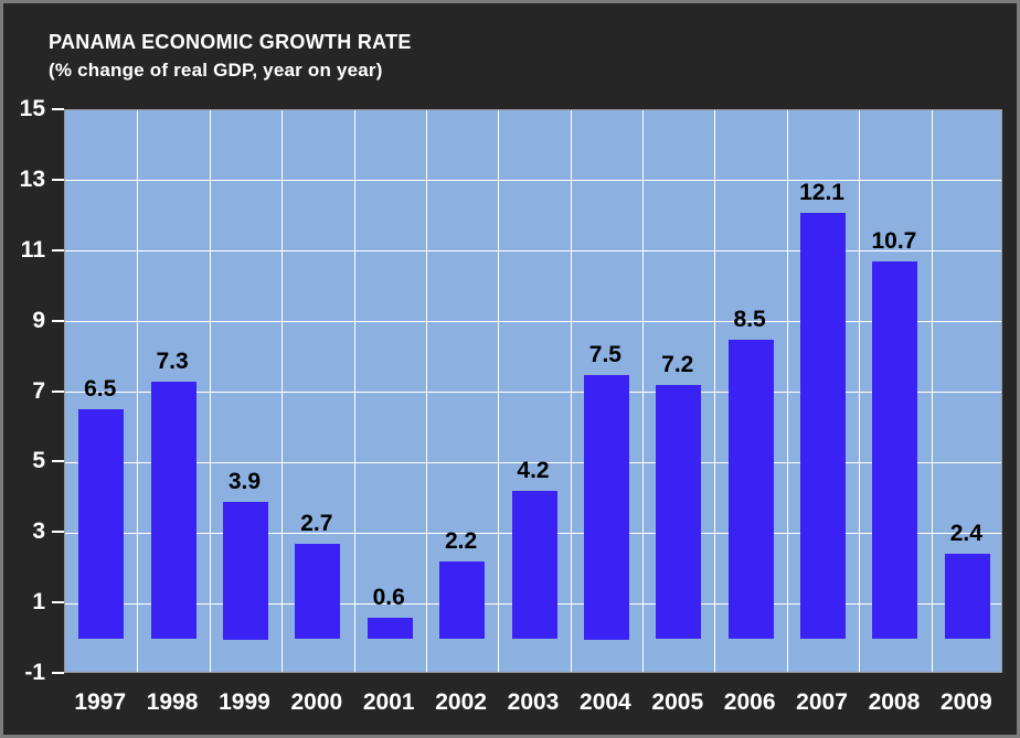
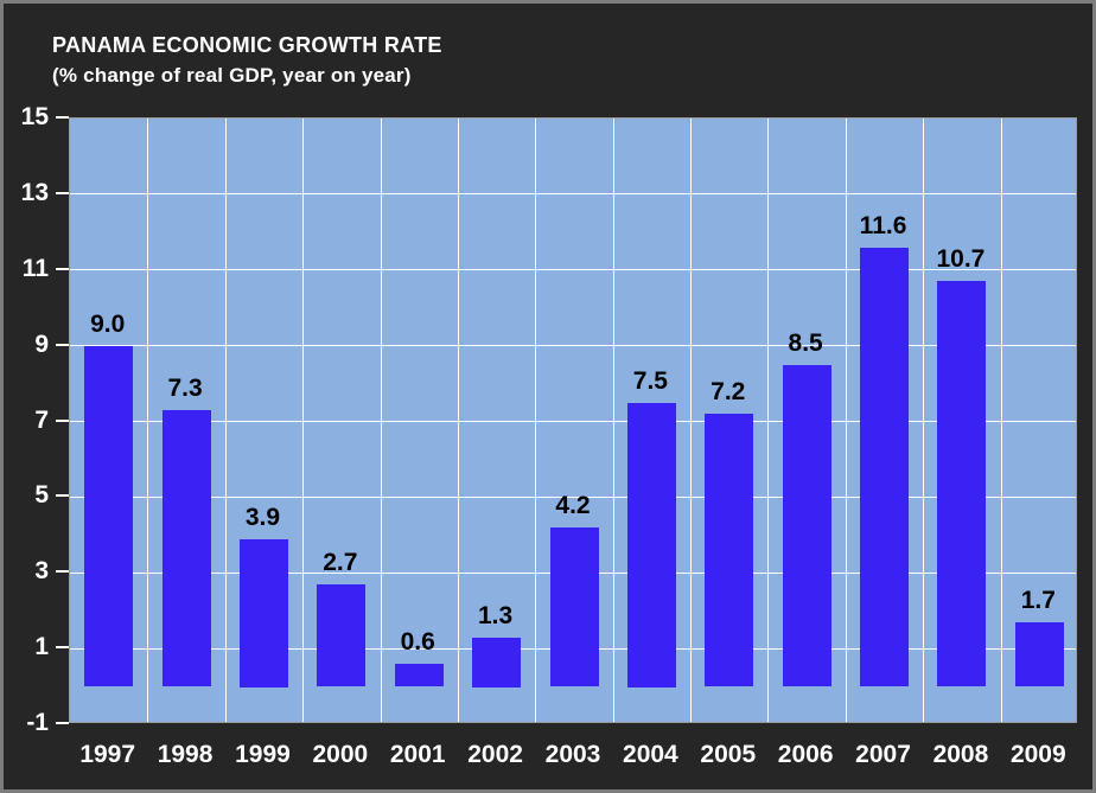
1997: 6.5 -> 9.0
2002: 2.2 -> 1.3
2007: 12.1 -> 11.6
2009: 2.4 -> 1.7
